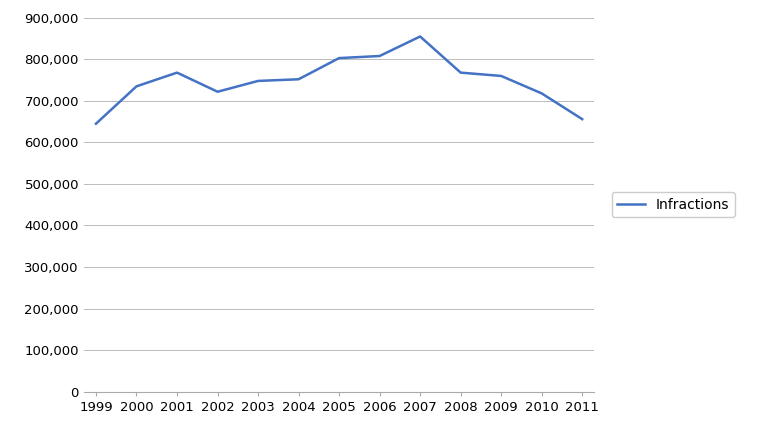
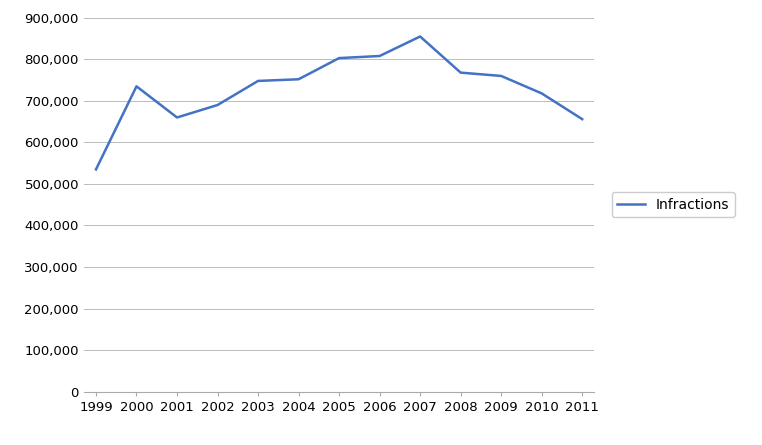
1999: 645,000 -> 535,000
2001: 768,000 -> 660,000
2002: 722,000 -> 690,000
